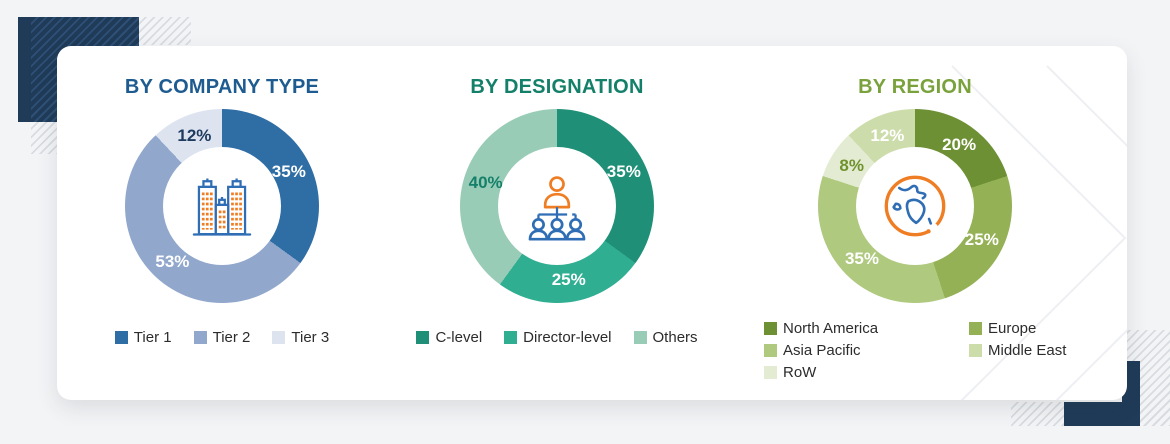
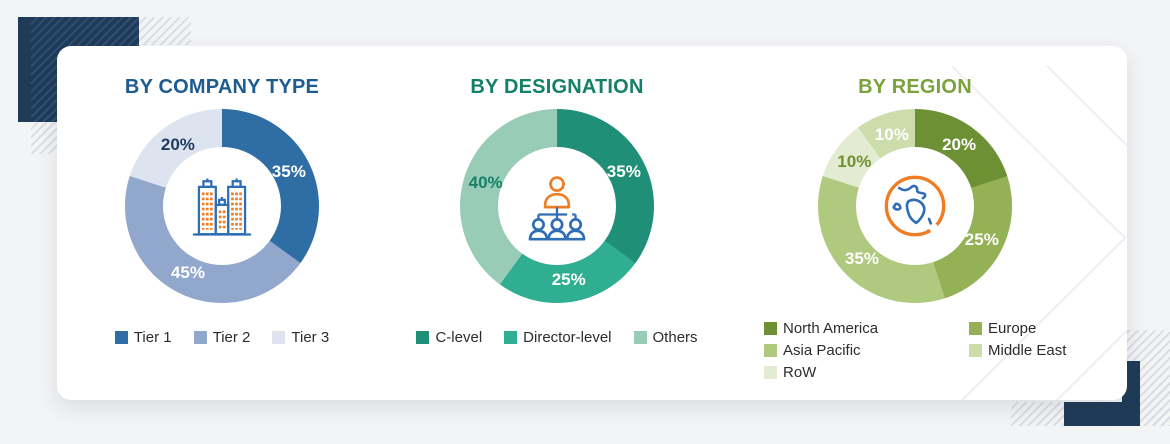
BY COMPANY TYPE/Tier 2: 53% -> 45%
BY COMPANY TYPE/Tier 3: 12% -> 20%
BY REGION/RoW: 8% -> 10%
BY REGION/Middle East: 12% -> 10%
